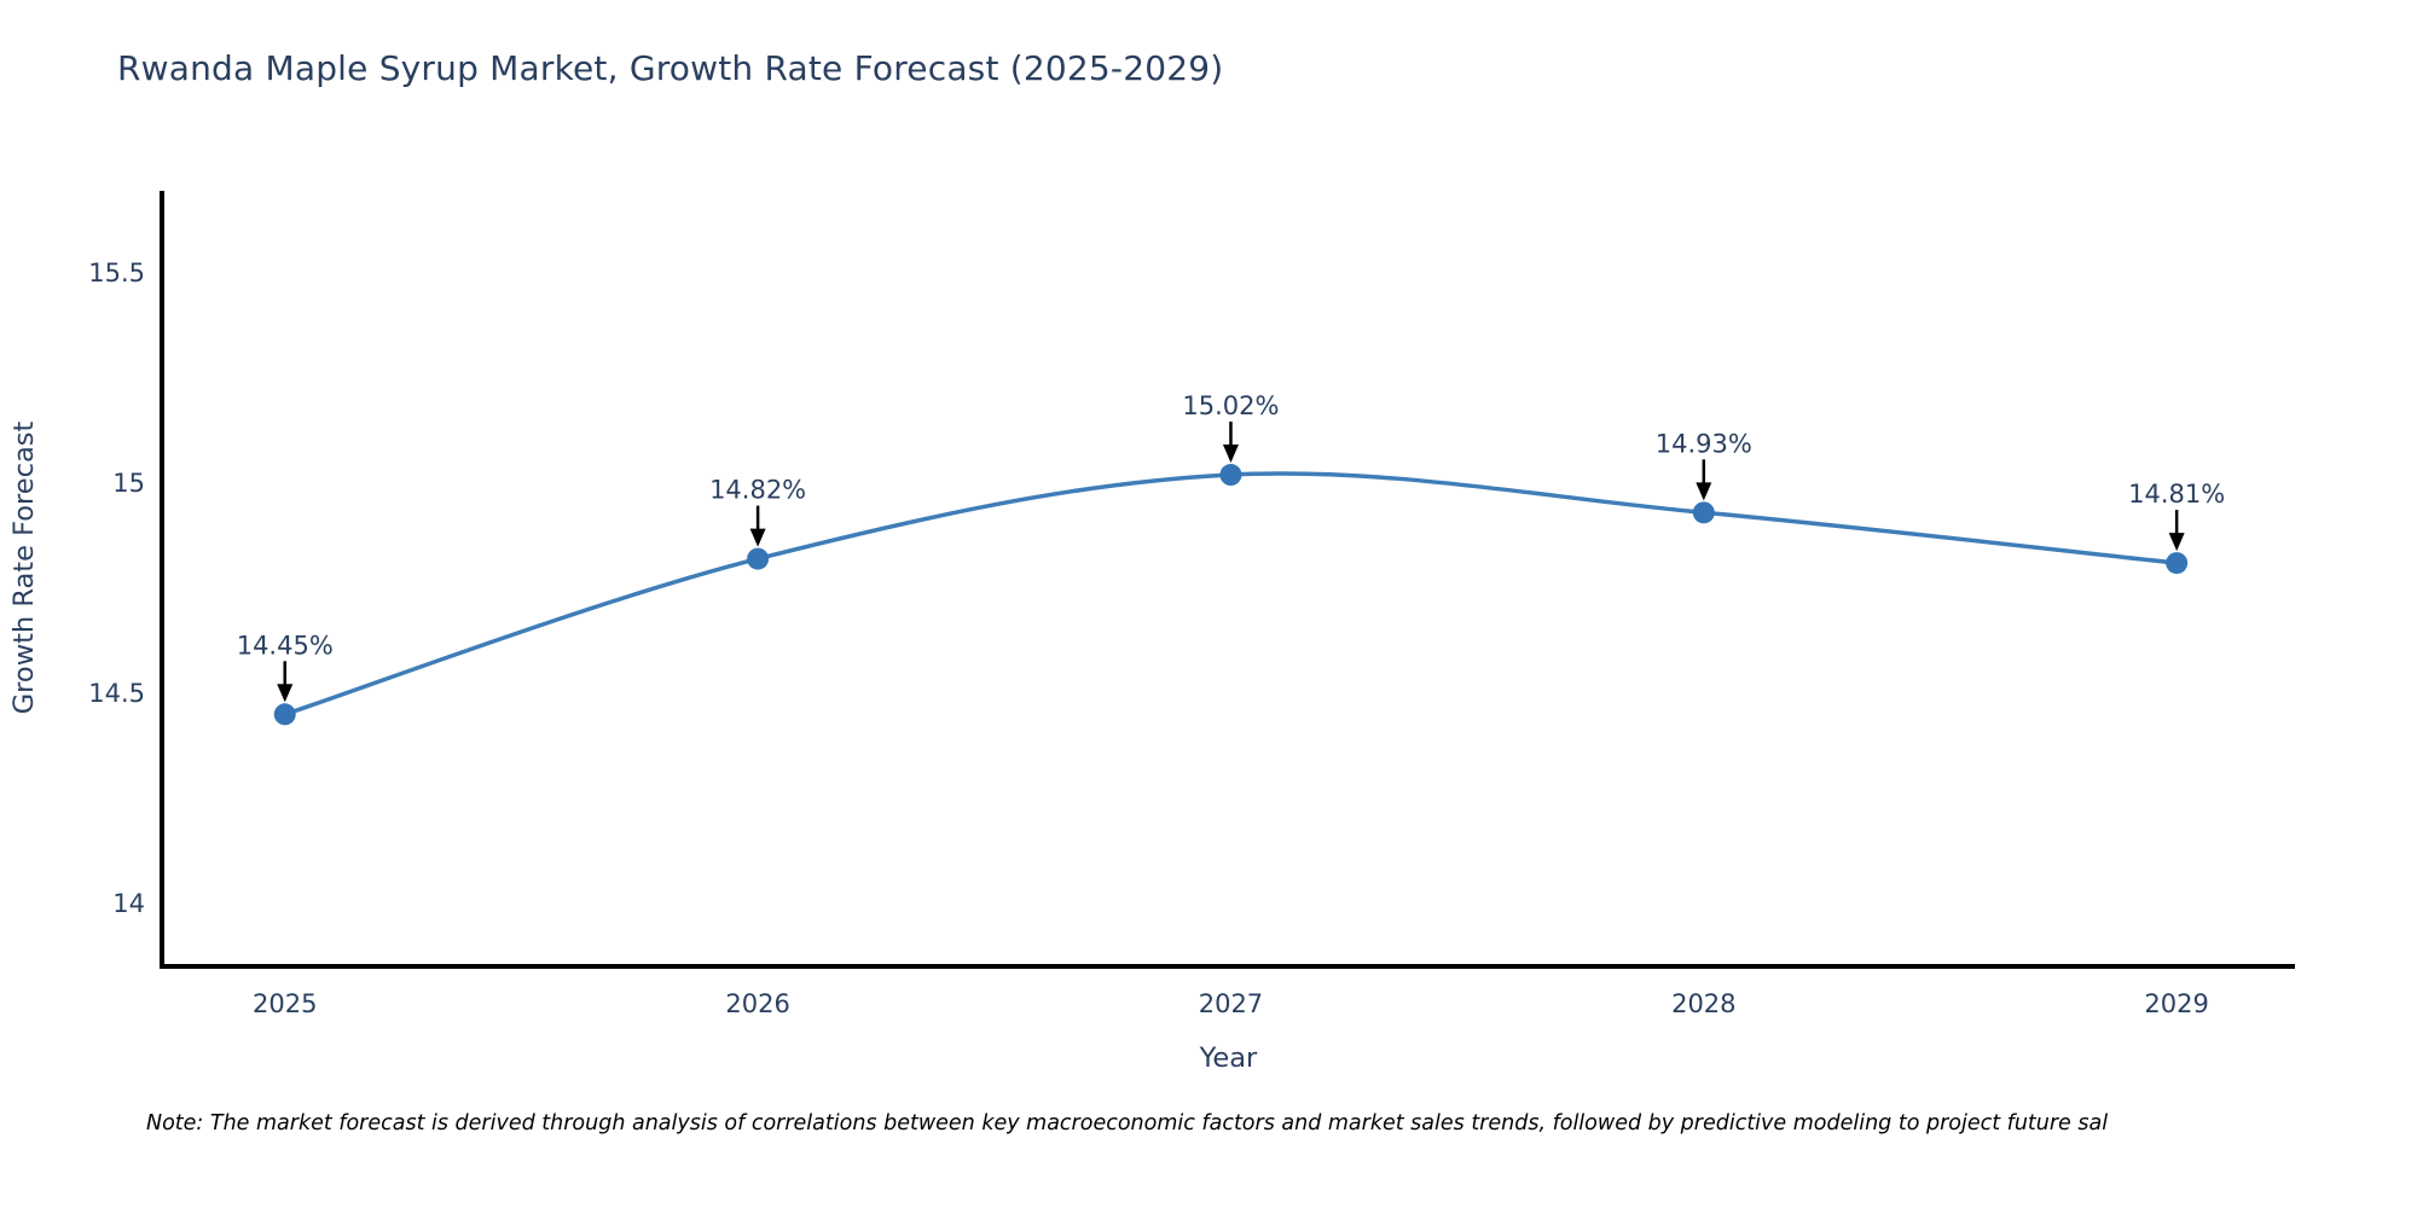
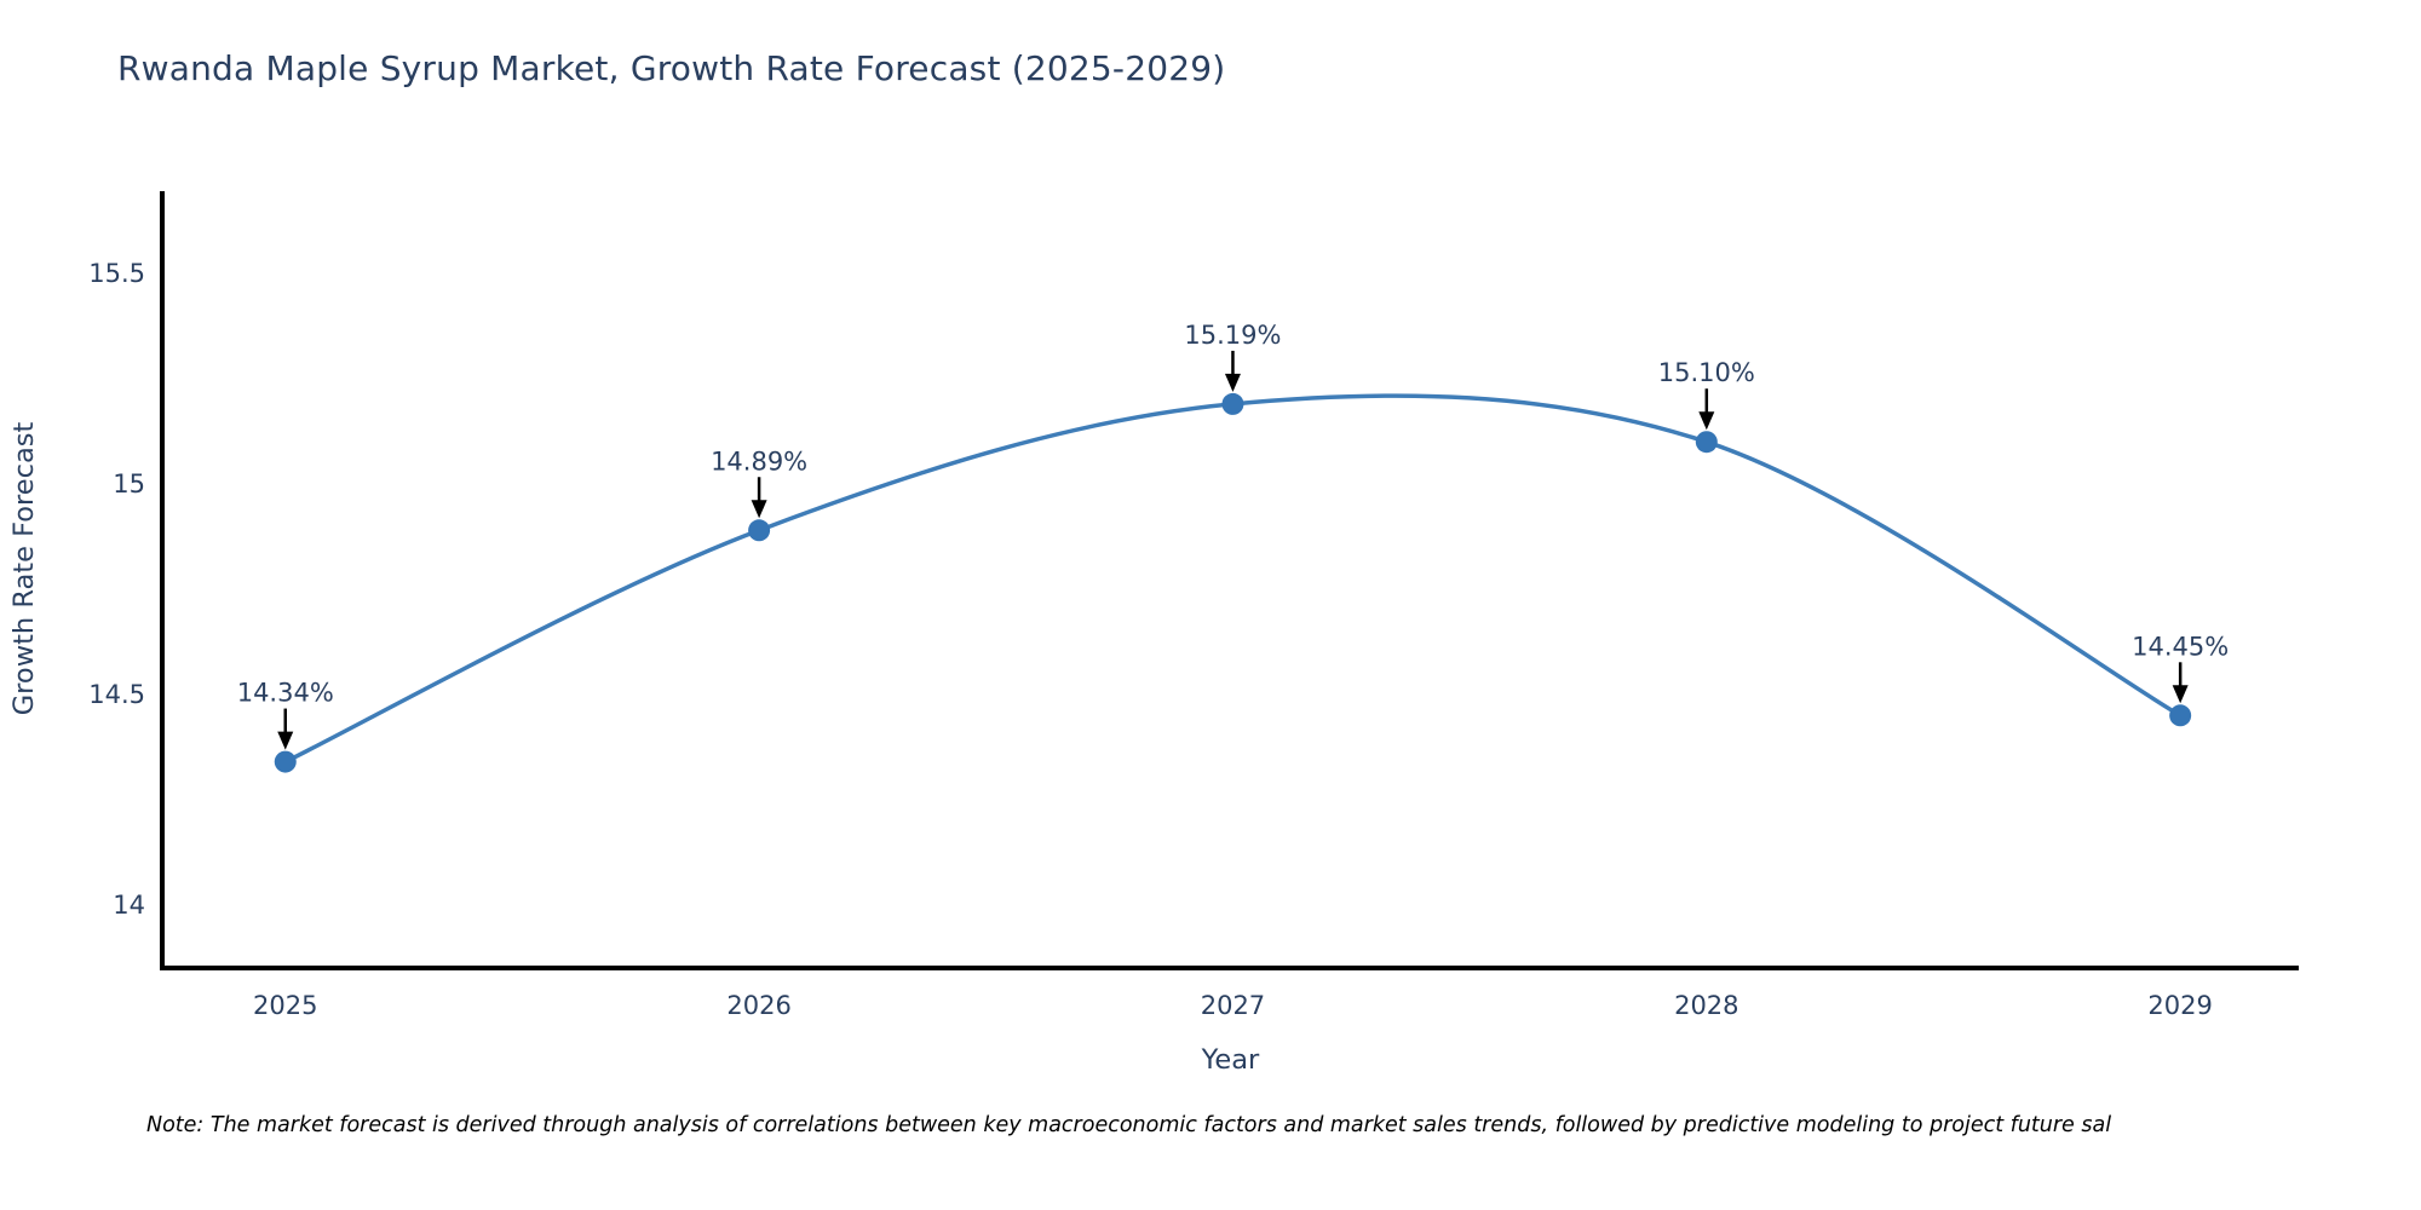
2025: 14.45% -> 14.34%
2026: 14.82% -> 14.89%
2027: 15.02% -> 15.19%
2028: 14.93% -> 15.10%
2029: 14.81% -> 14.45%
